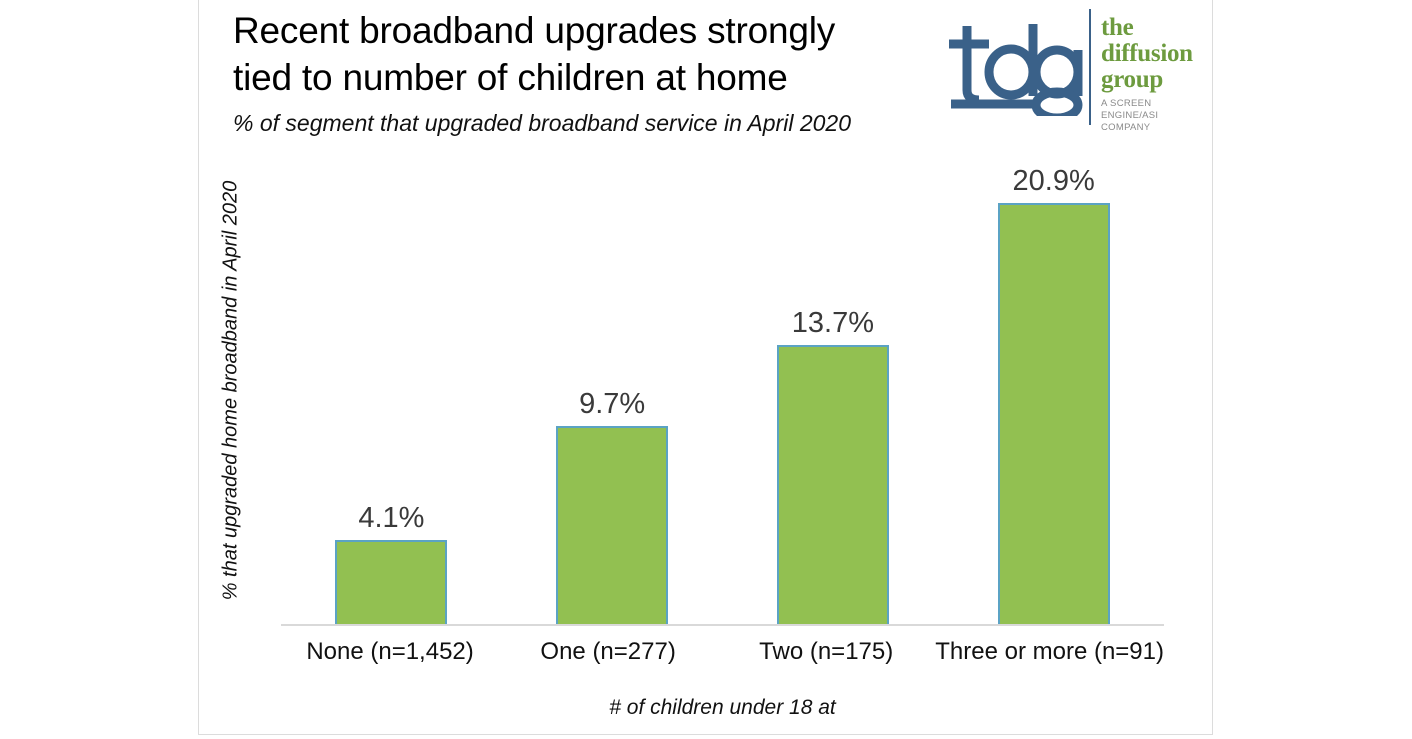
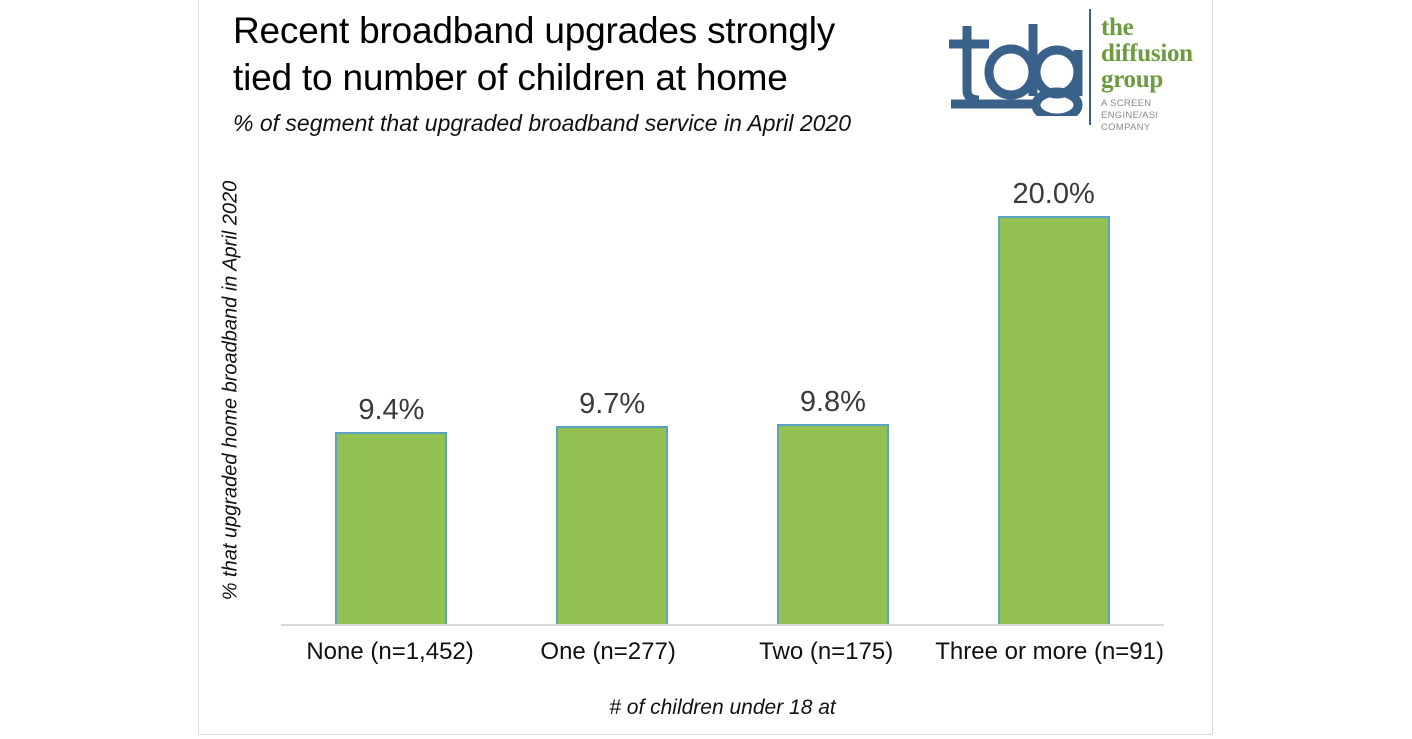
None (n=1,452): 4.1% -> 9.4%
Two (n=175): 13.7% -> 9.8%
Three or more (n=91): 20.9% -> 20.0%
